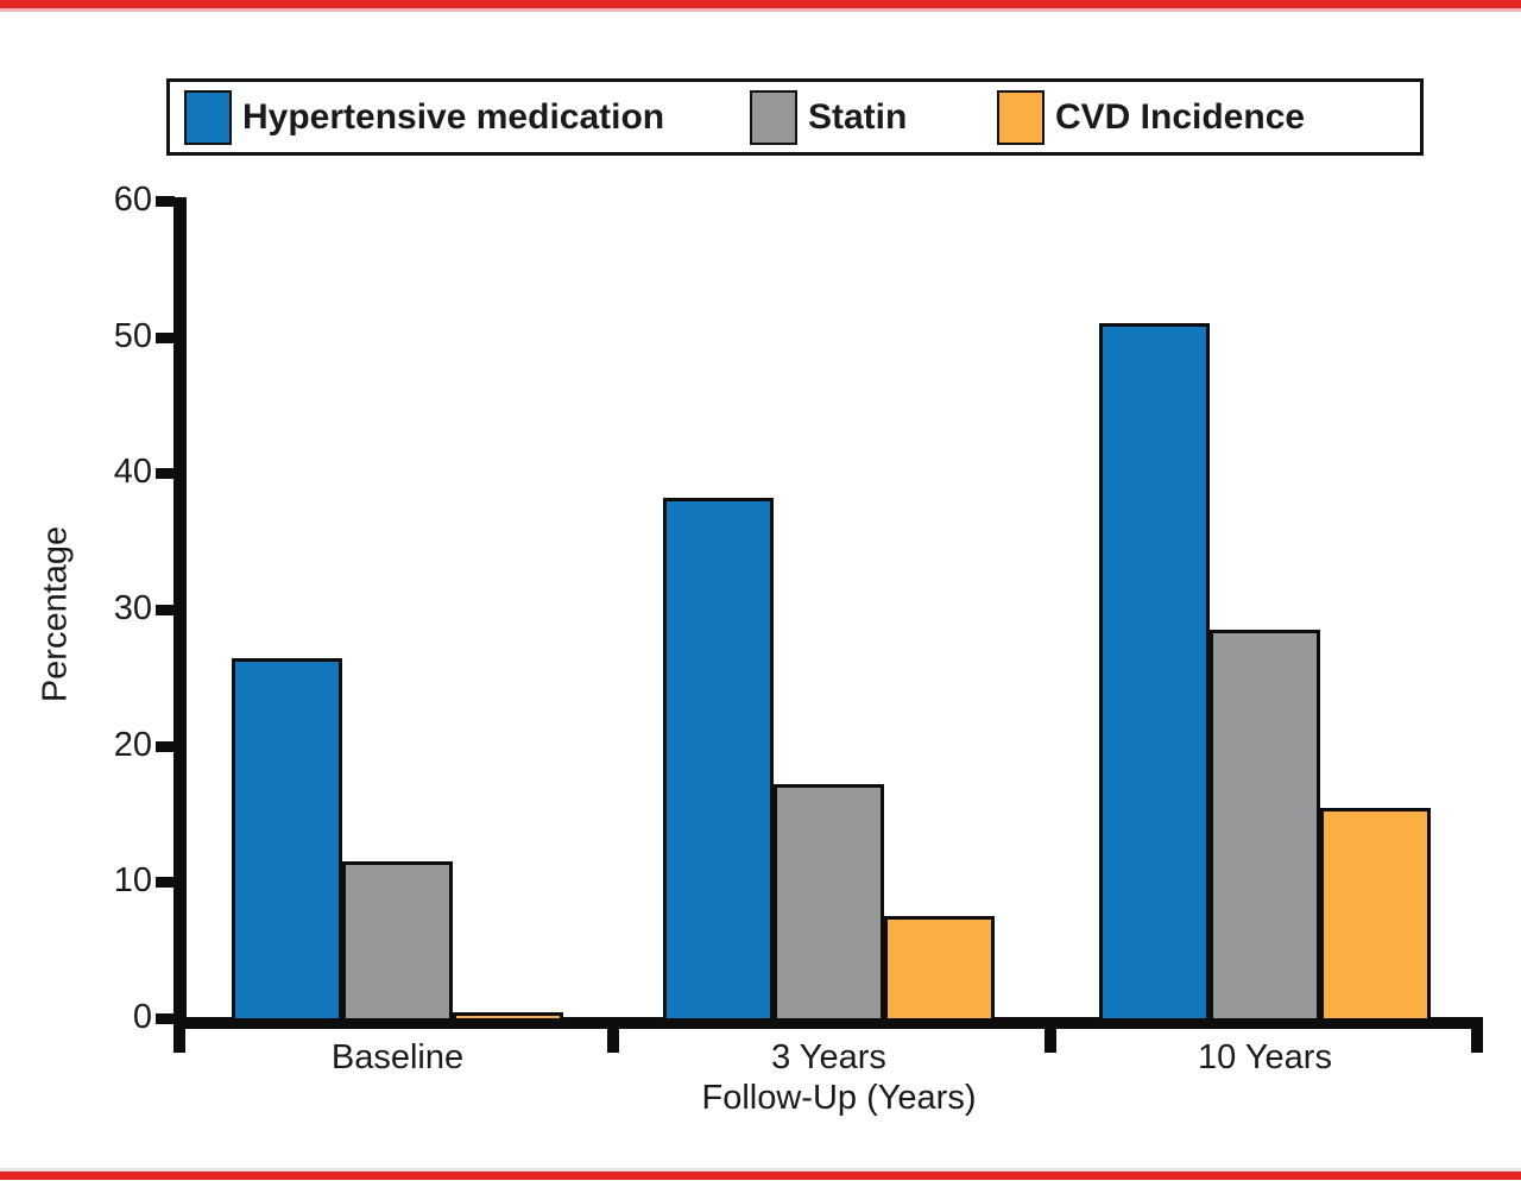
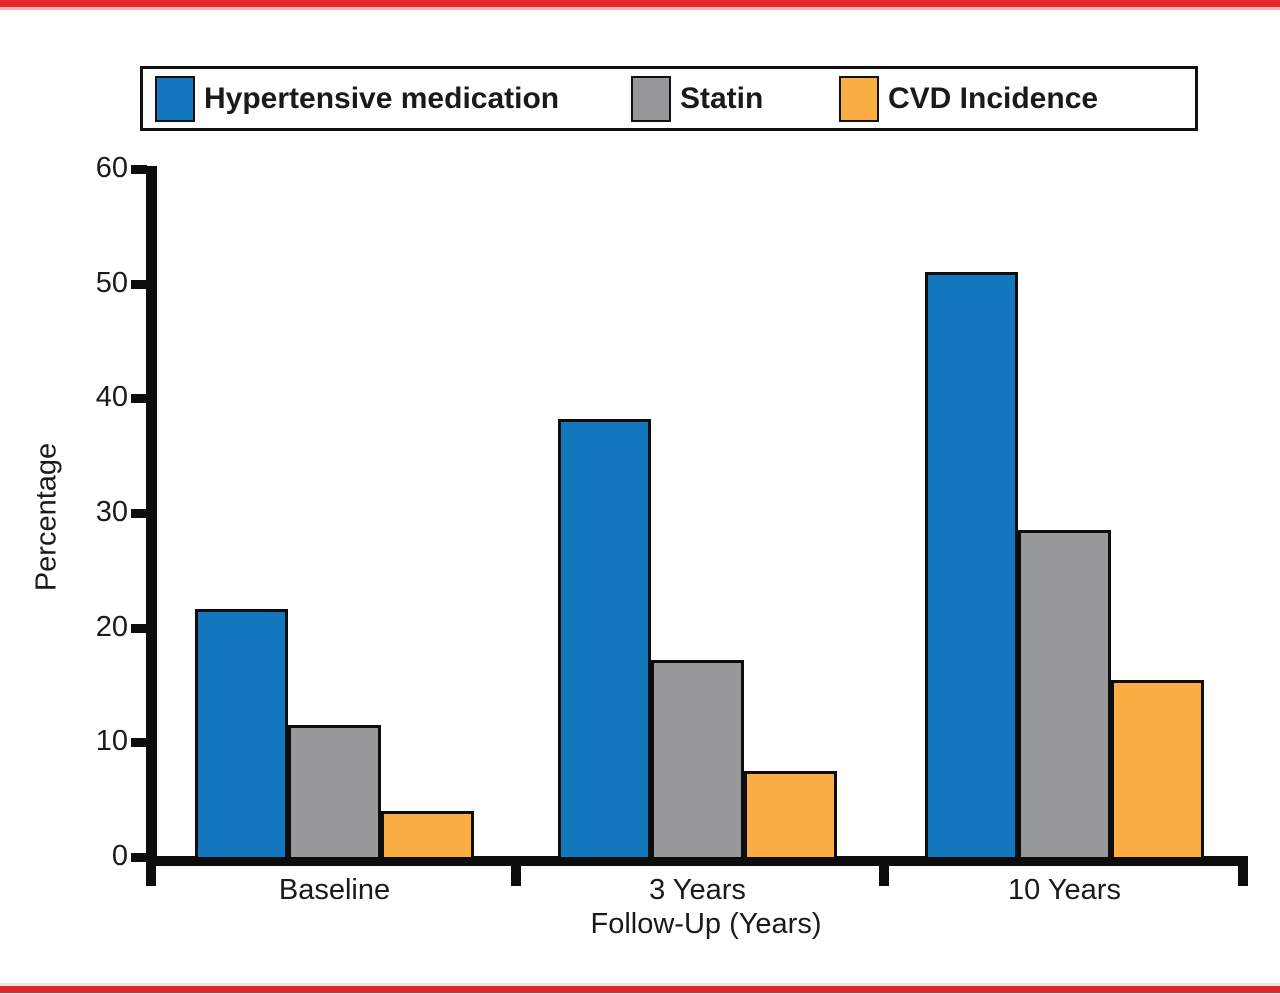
Hypertensive medication/Baseline: 26.4 -> 21.6
CVD Incidence/Baseline: 0.4 -> 4.0
